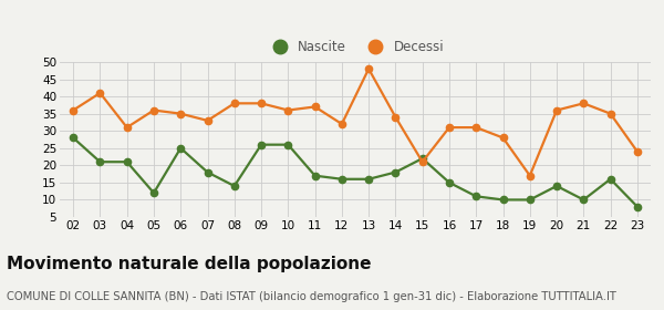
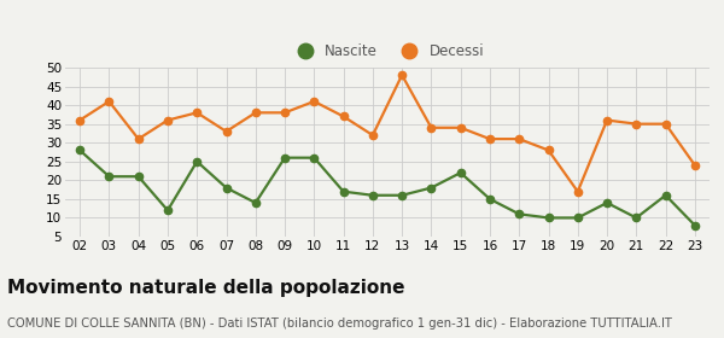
Decessi/06: 35 -> 38
Decessi/10: 36 -> 41
Decessi/15: 21 -> 34
Decessi/21: 38 -> 35
